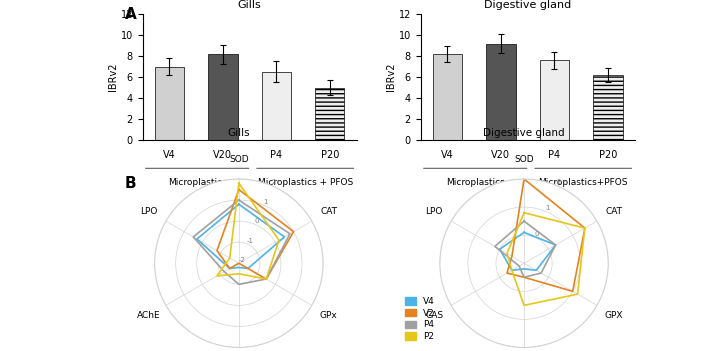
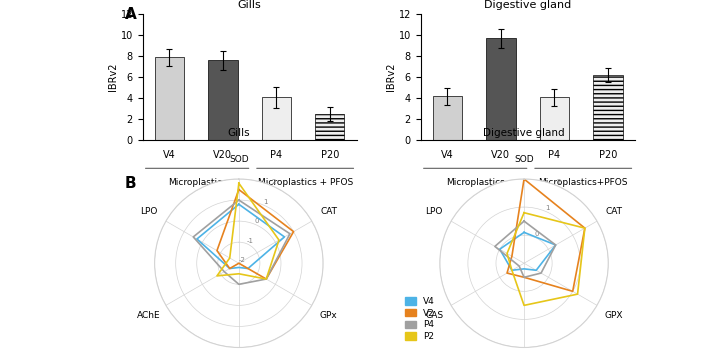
Gills/V4: 7.0 -> 7.9
Gills/V20: 8.2 -> 7.6
Gills/P4: 6.5 -> 4.1
Gills/P20: 5.0 -> 2.5
Digestive gland/V4: 8.2 -> 4.2
Digestive gland/V20: 9.2 -> 9.7
Digestive gland/P4: 7.6 -> 4.1
